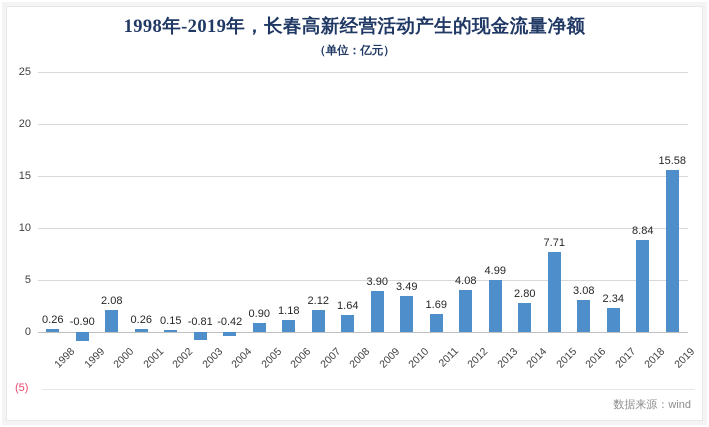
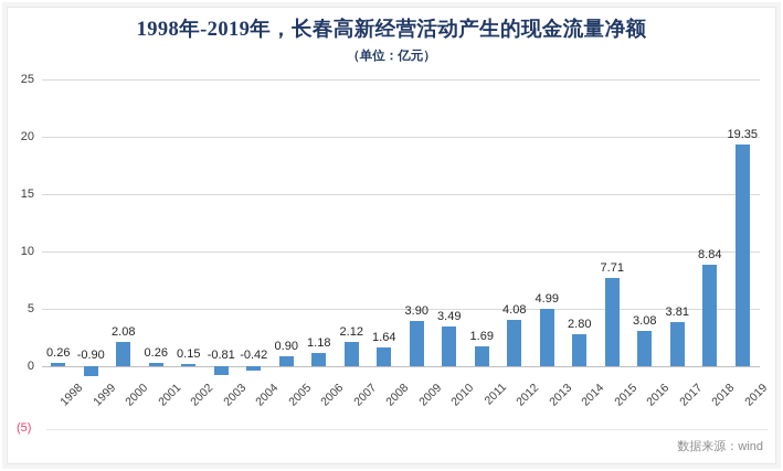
2017: 2.34 -> 3.81
2019: 15.58 -> 19.35
